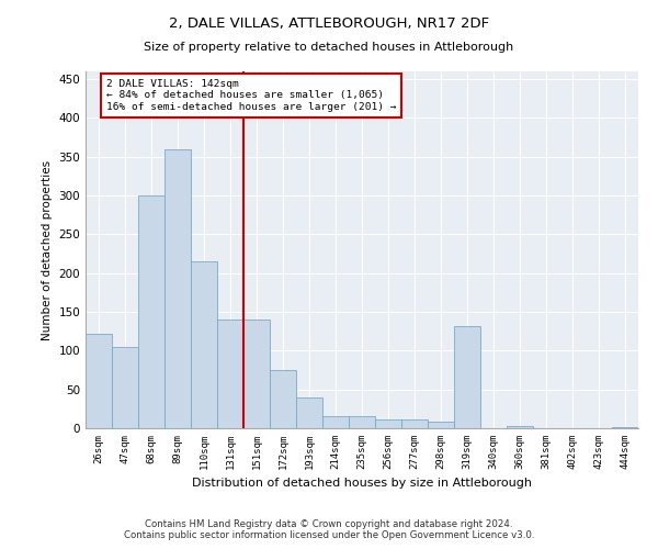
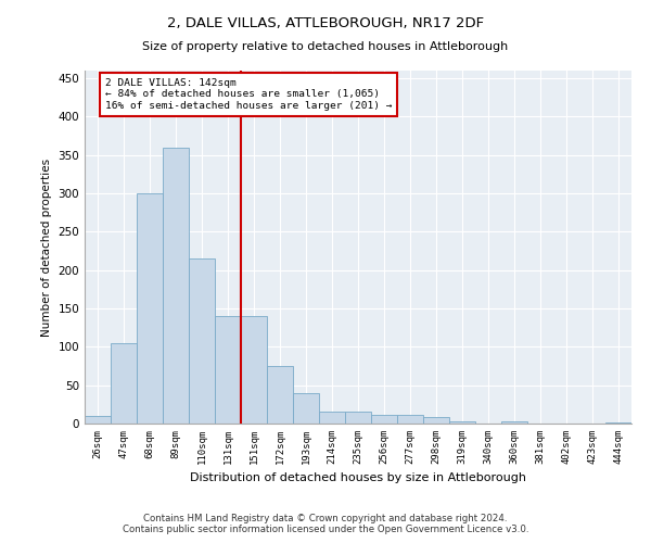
26sqm: 122 -> 10
319sqm: 132 -> 3
